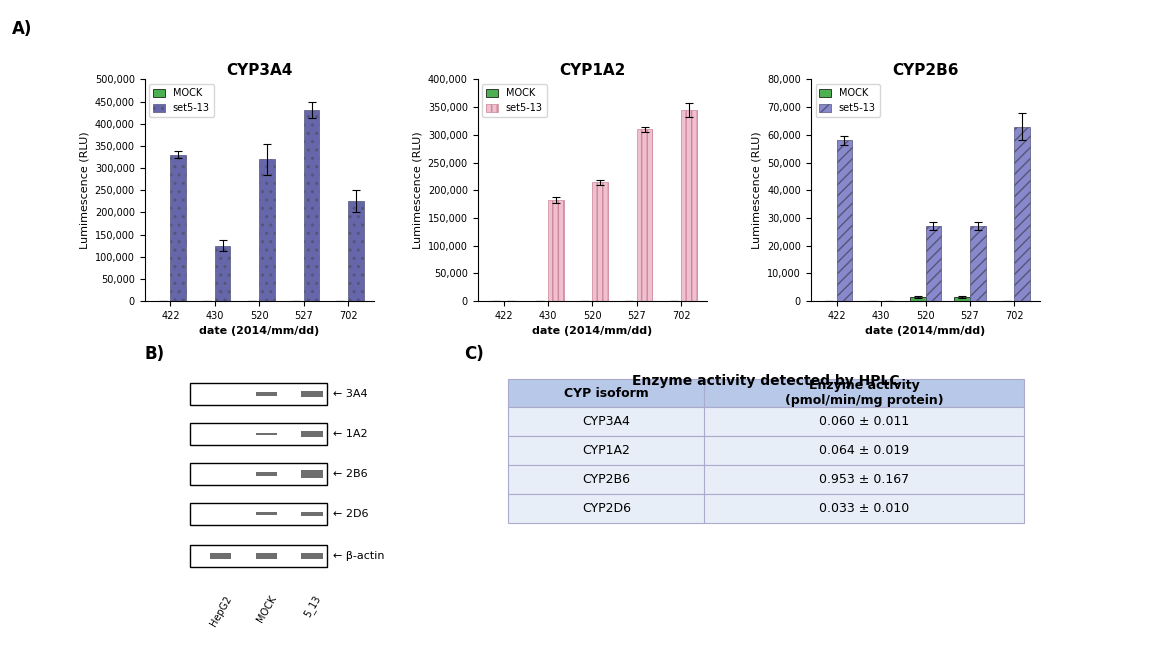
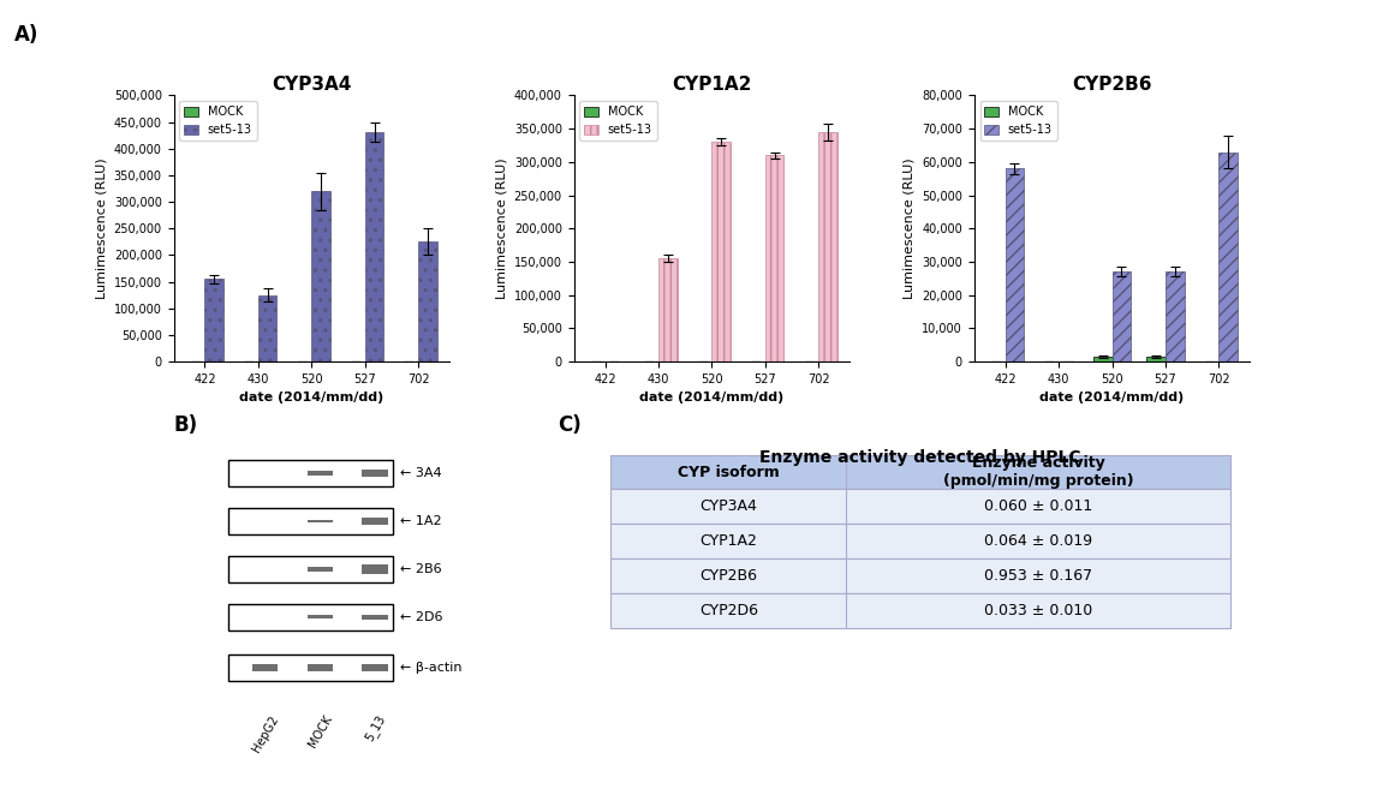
CYP3A4/set5-13/422: 330,000 -> 155,000
CYP1A2/set5-13/430: 182,000 -> 155,000
CYP1A2/set5-13/520: 214,000 -> 330,000
